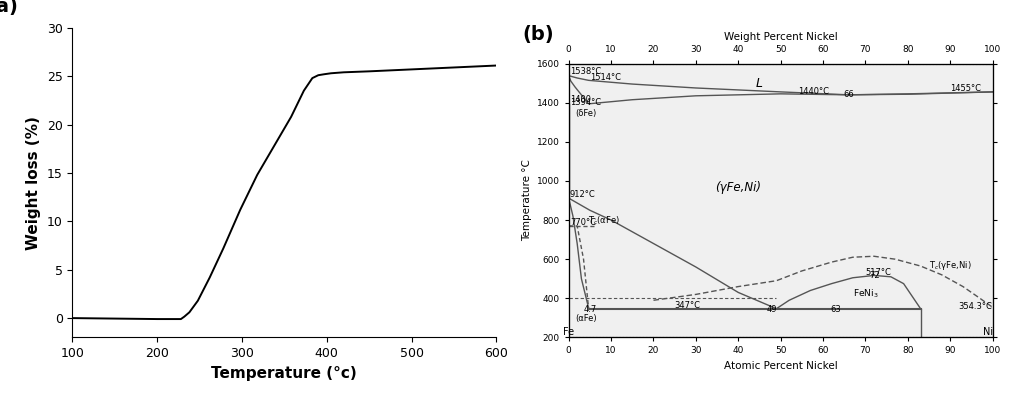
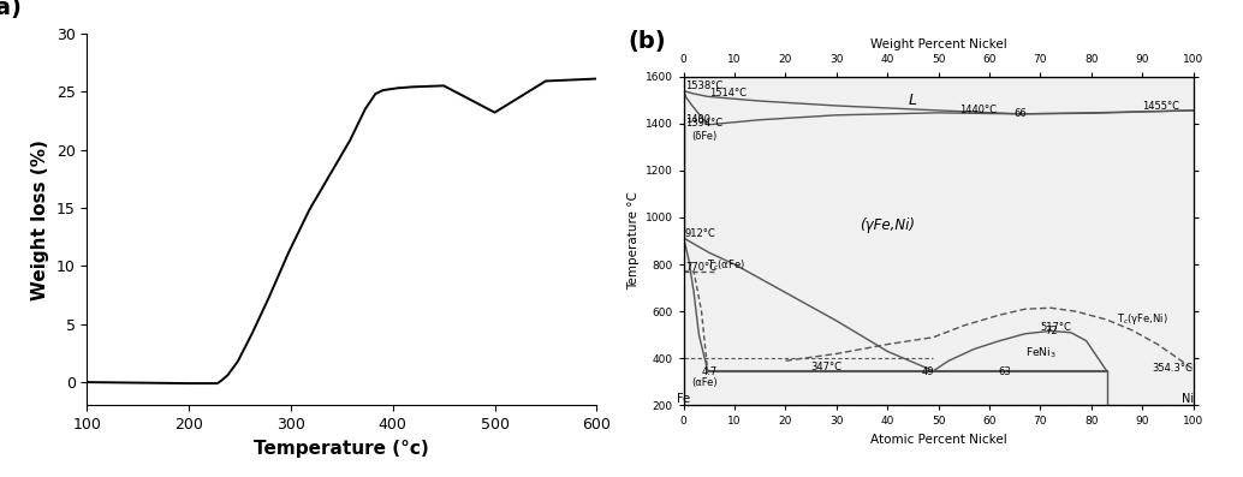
500: 25.7 -> 23.2
